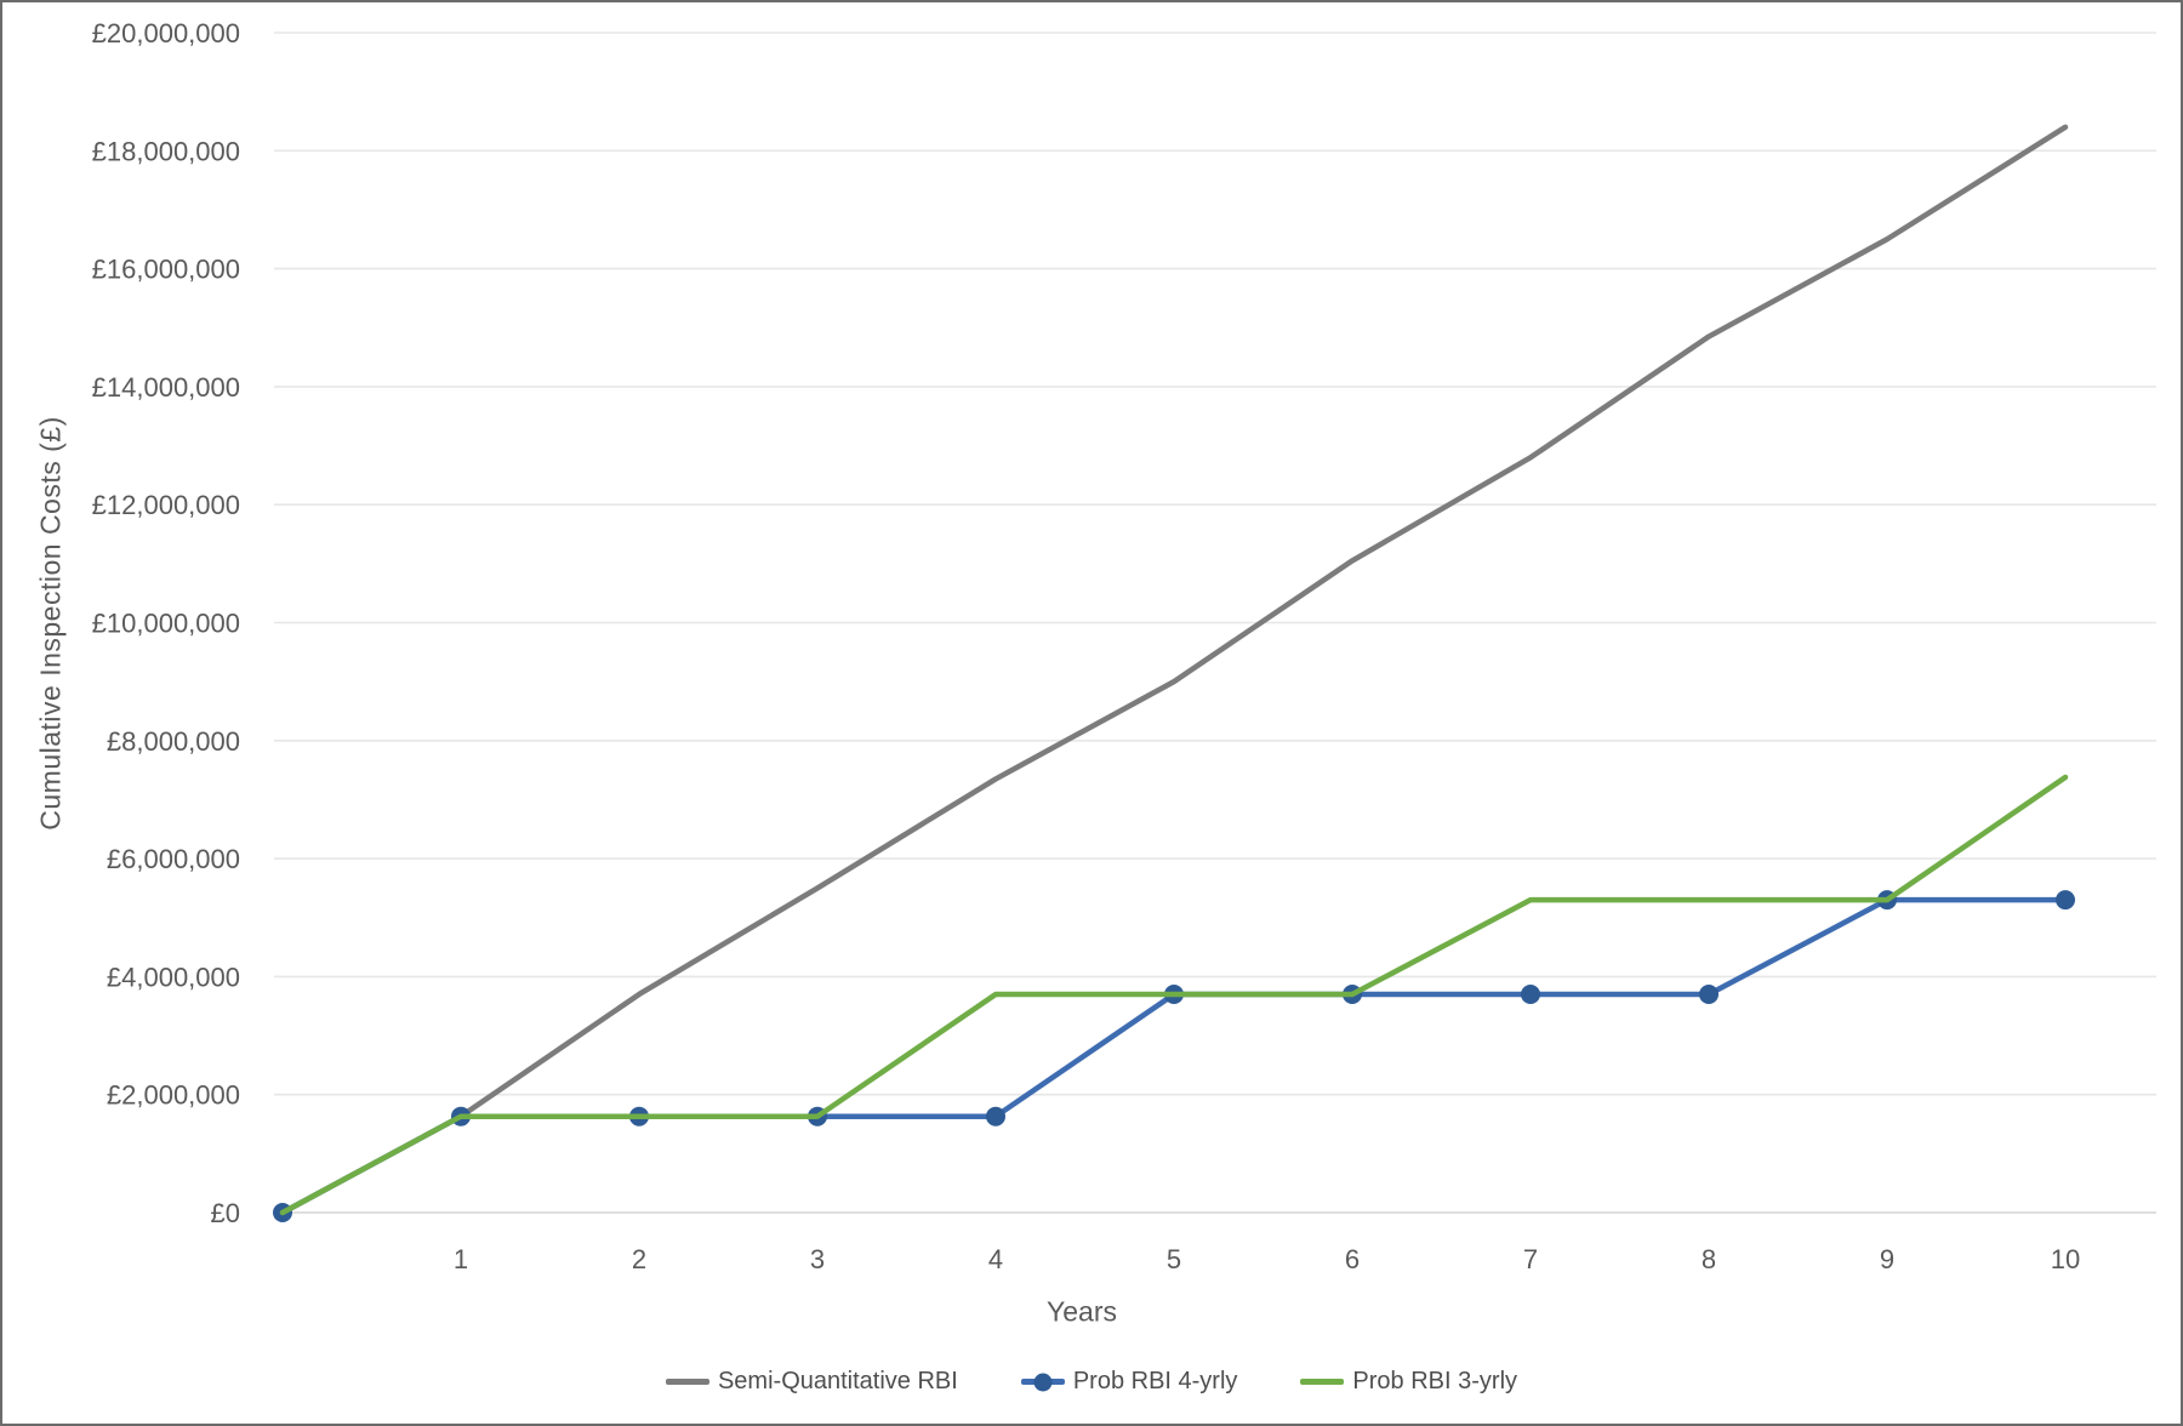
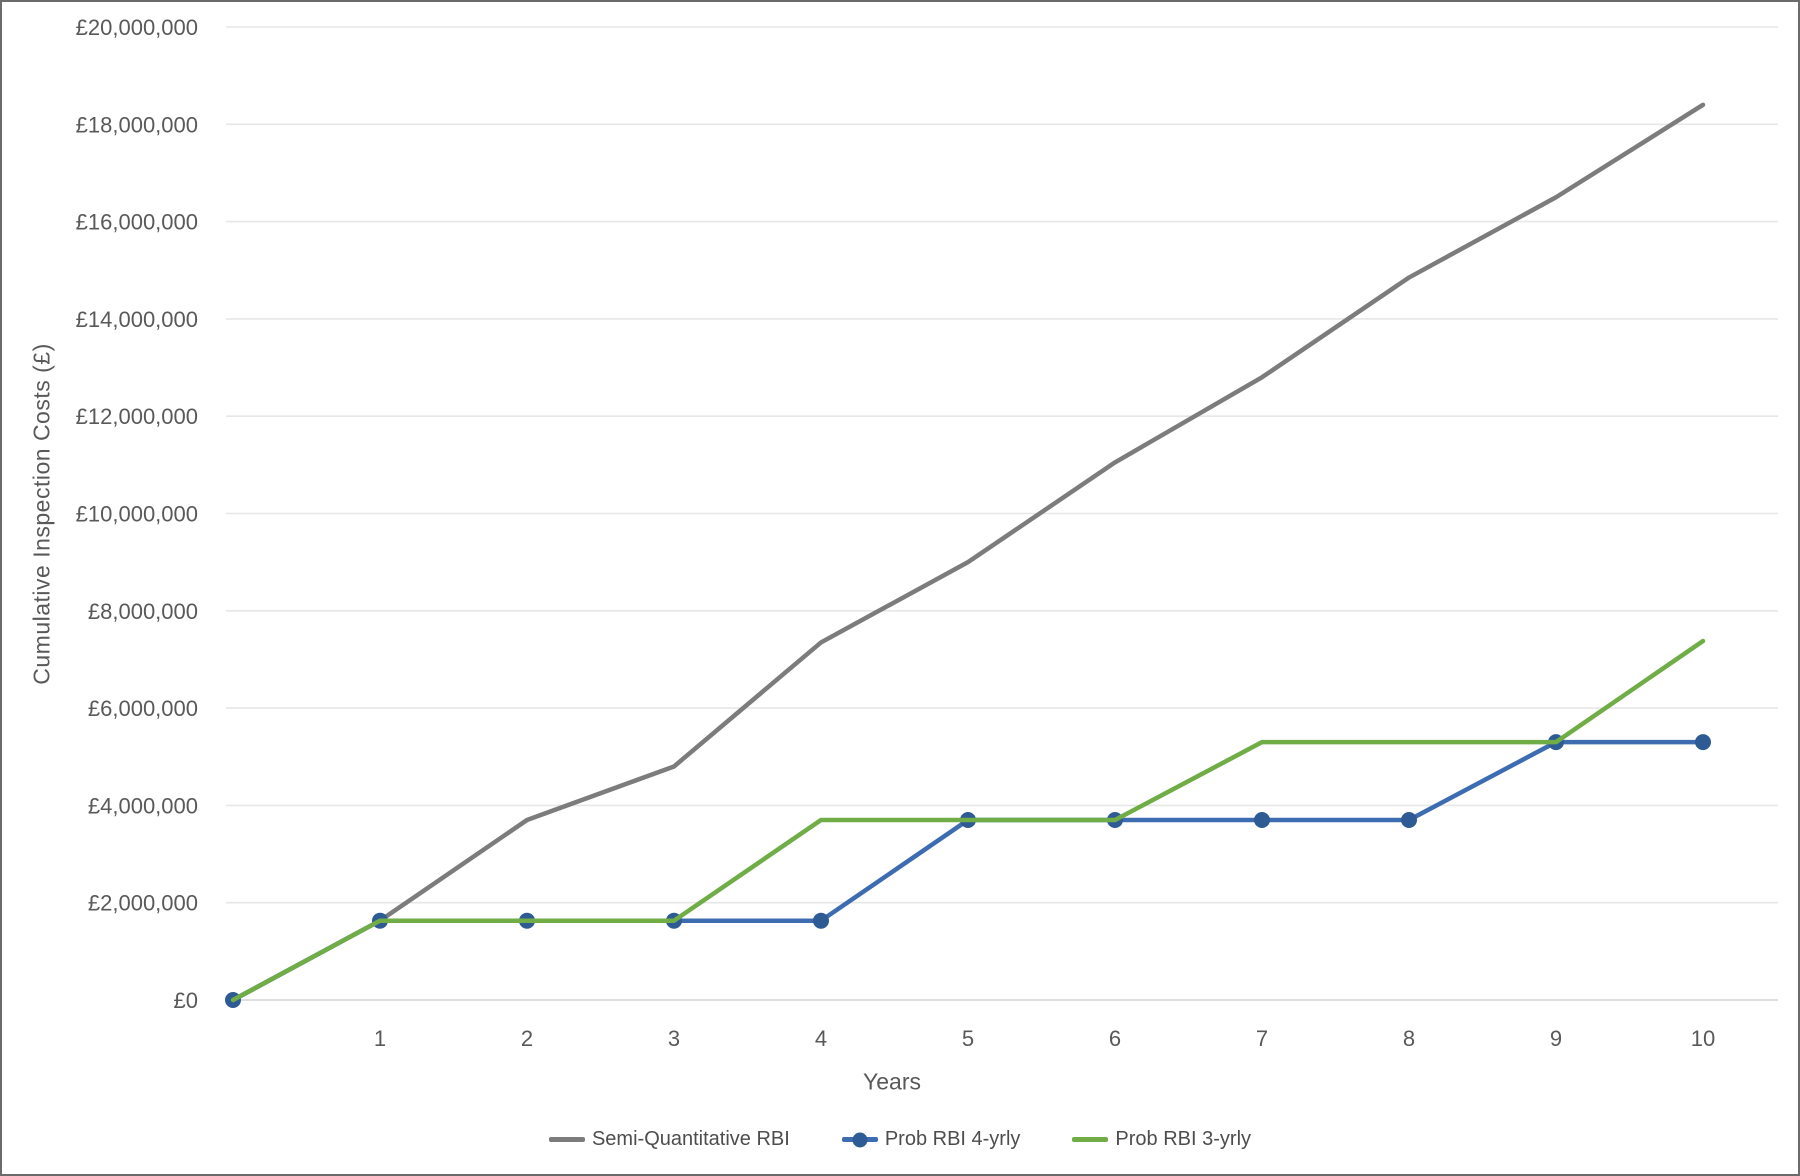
Semi-Quantitative RBI/3: £5500000 -> £4800000
